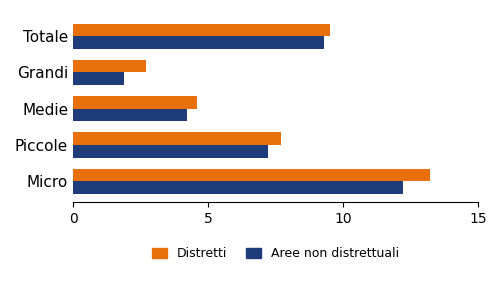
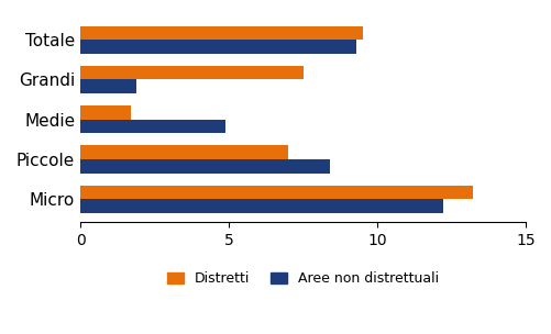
Distretti/Grandi: 2.7 -> 7.5
Distretti/Medie: 4.6 -> 1.7
Aree non distrettuali/Medie: 4.2 -> 4.9
Distretti/Piccole: 7.7 -> 7.0
Aree non distrettuali/Piccole: 7.2 -> 8.4
